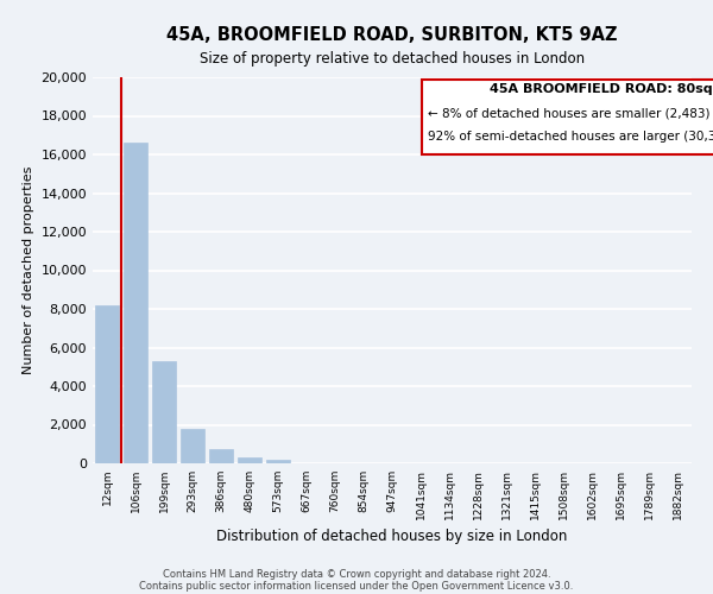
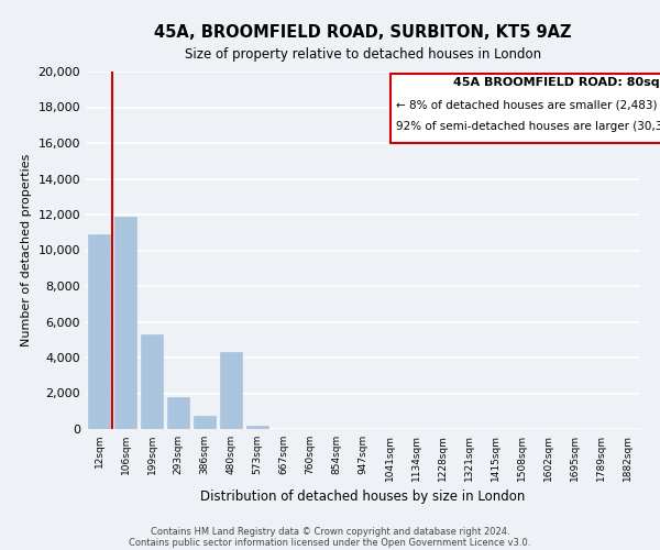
12sqm: 8,200 -> 10,900
106sqm: 16,600 -> 11,900
480sqm: 300 -> 4,300
